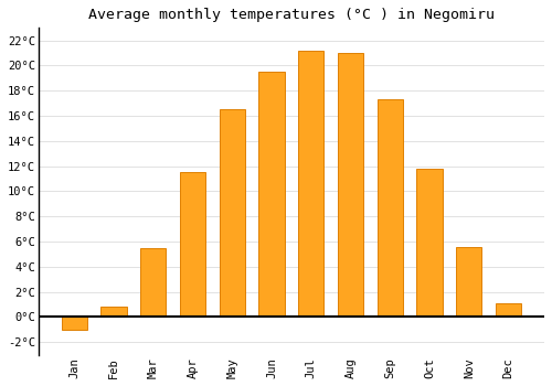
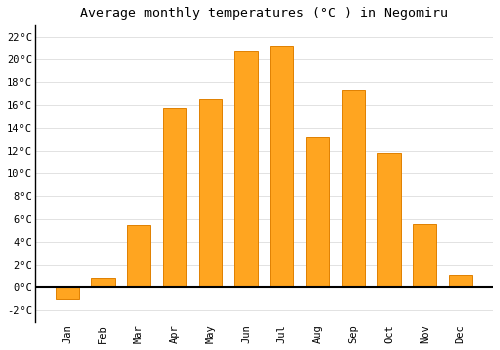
Apr: 11.5°C -> 15.7°C
Jun: 19.5°C -> 20.7°C
Aug: 21.0°C -> 13.2°C
